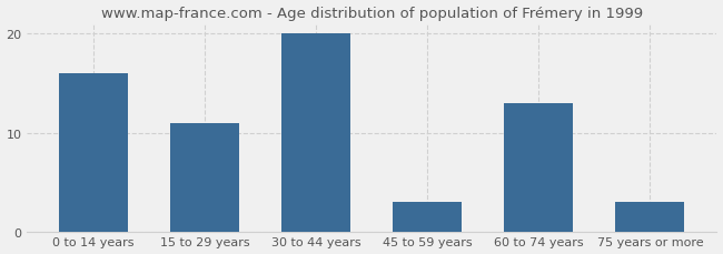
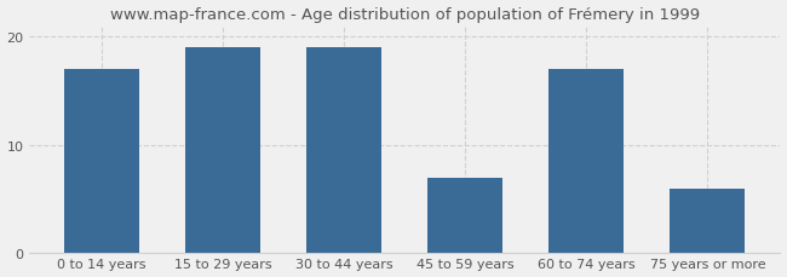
0 to 14 years: 16 -> 17
15 to 29 years: 11 -> 19
30 to 44 years: 20 -> 19
45 to 59 years: 3 -> 7
60 to 74 years: 13 -> 17
75 years or more: 3 -> 6
